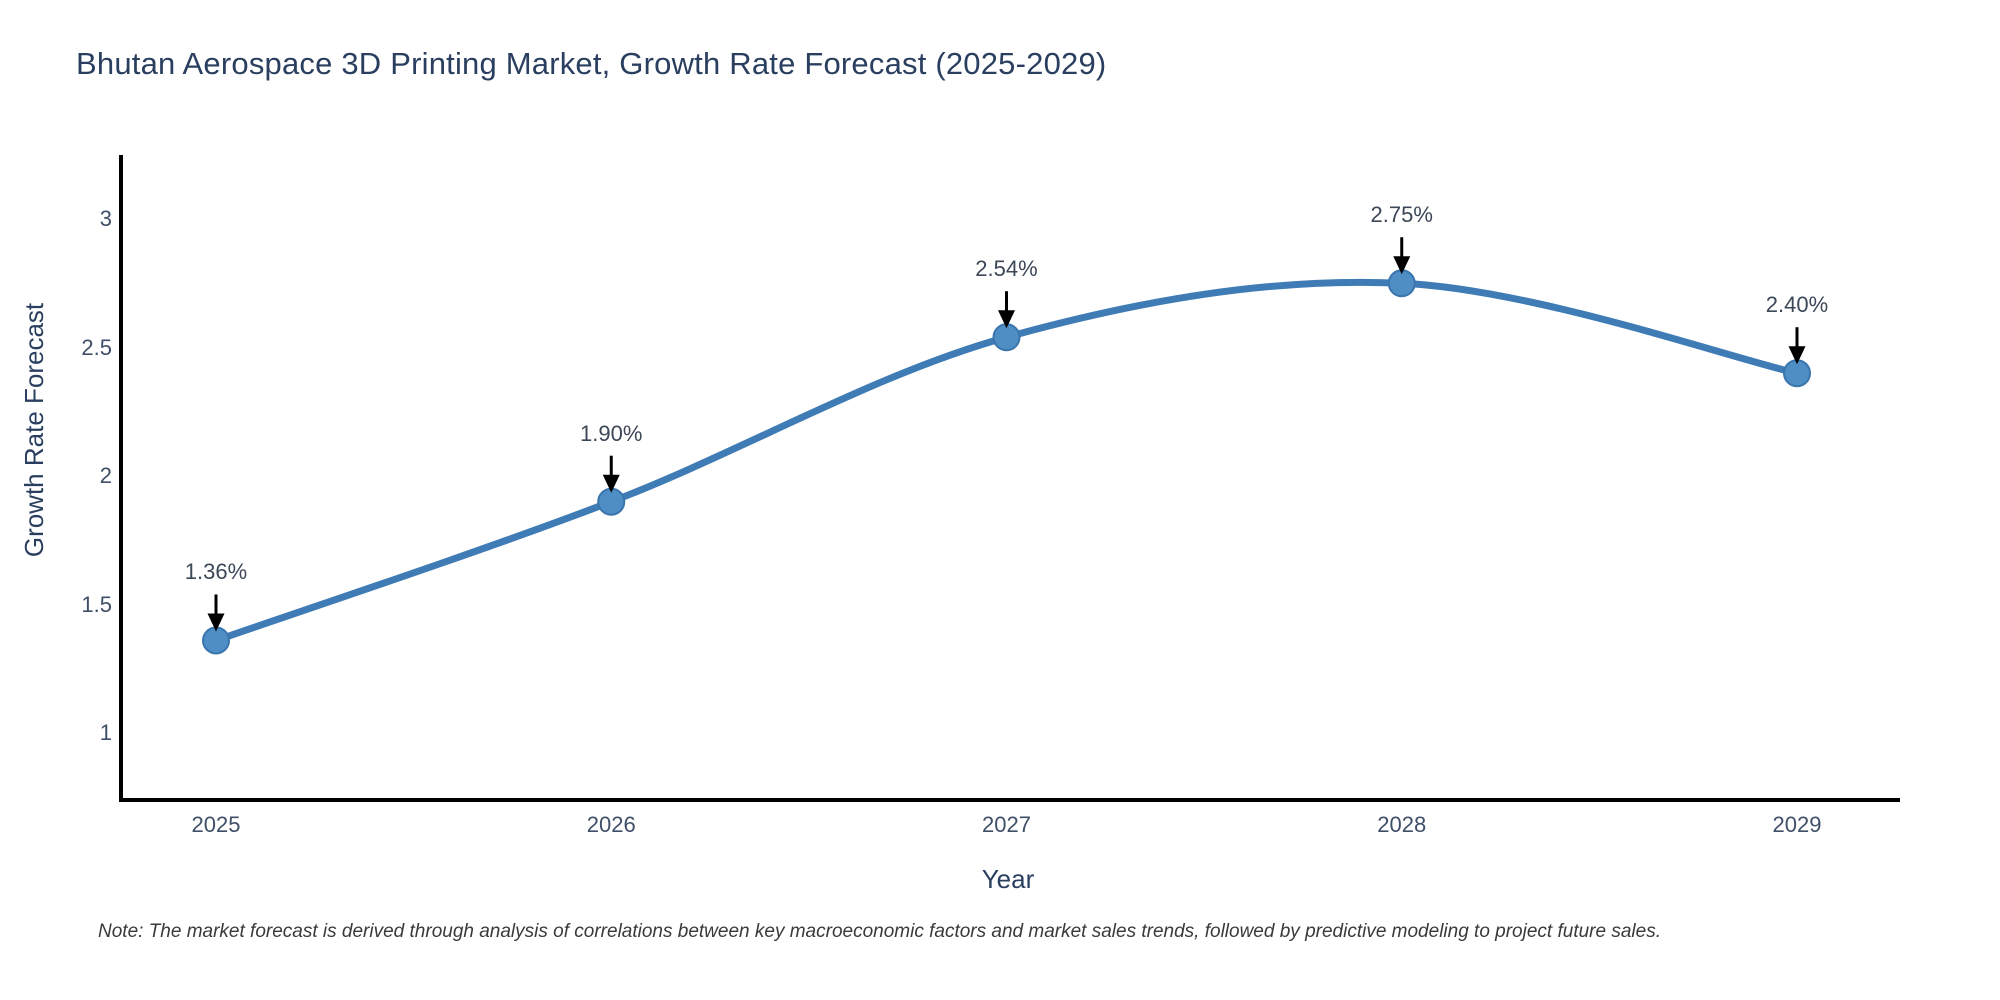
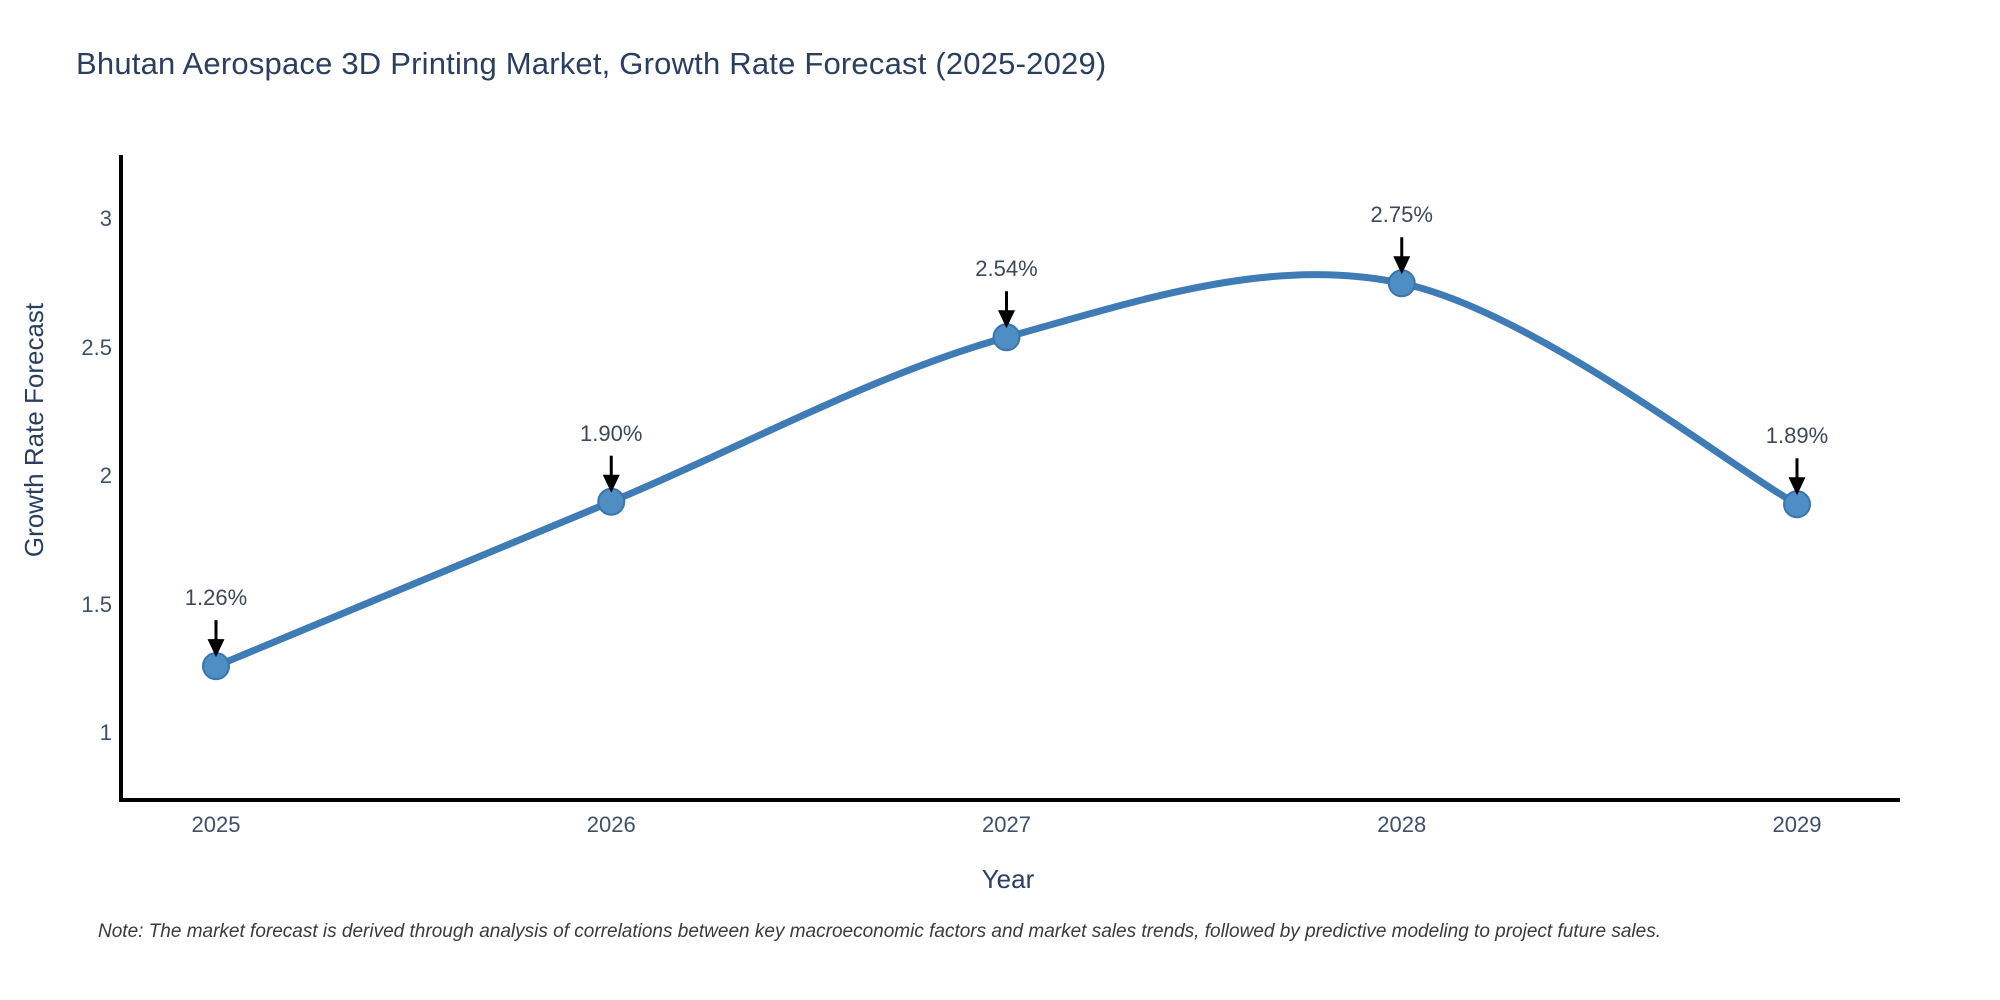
2025: 1.36% -> 1.26%
2029: 2.40% -> 1.89%
